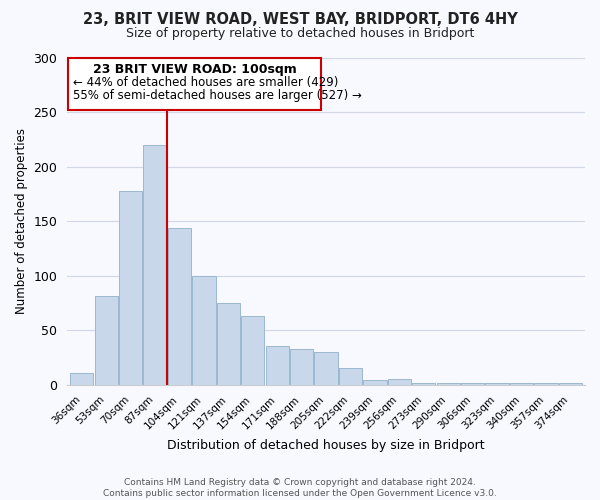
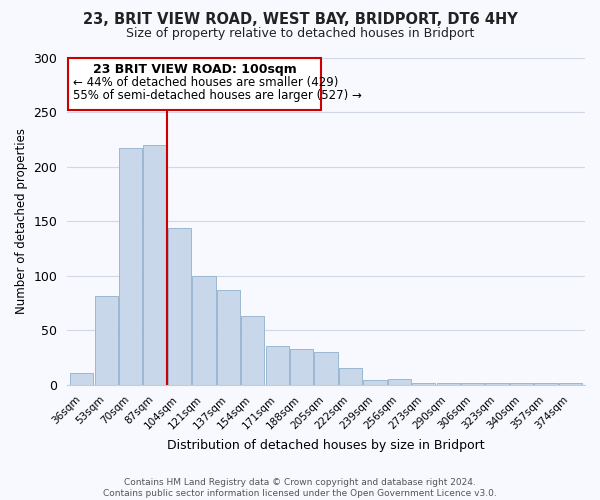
70sqm: 178 -> 217
137sqm: 75 -> 87
